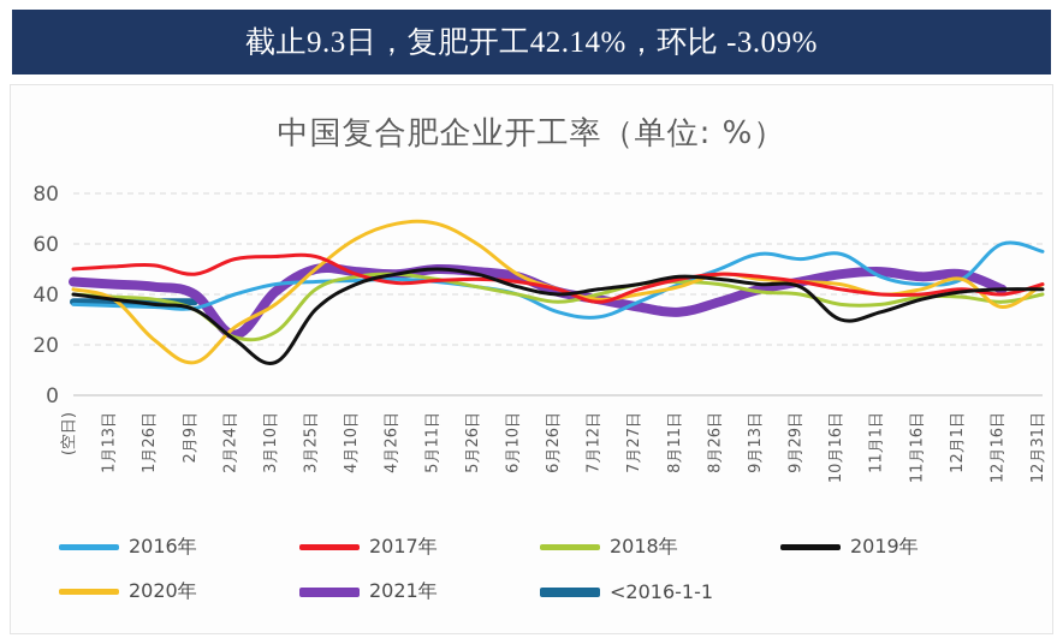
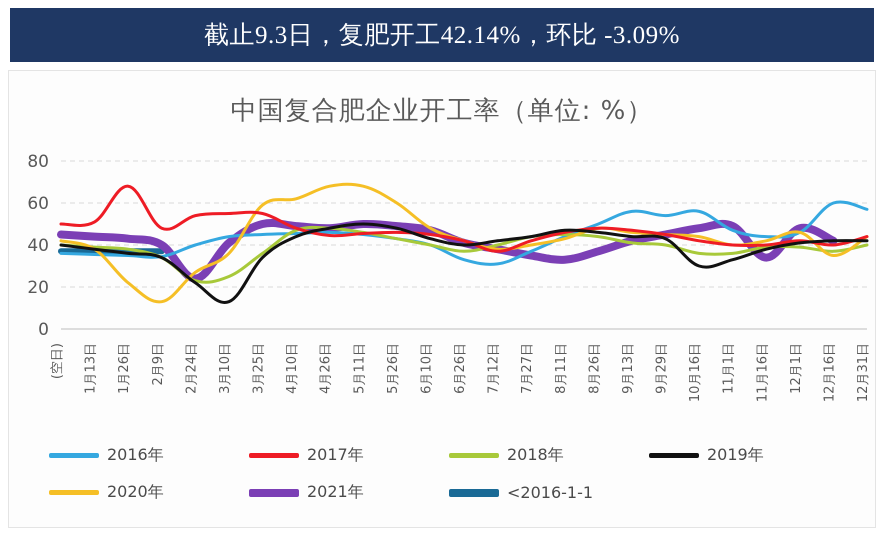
2017年/1月26日: 52 -> 68
2018年/3月25日: 42 -> 36
2020年/3月25日: 50 -> 59
2021年/11月16日: 47 -> 34
